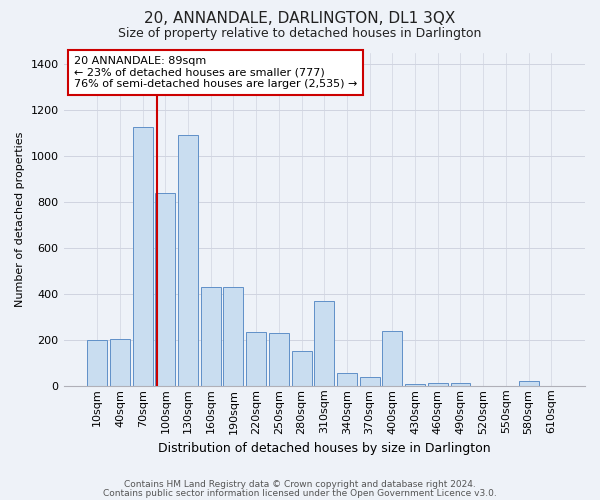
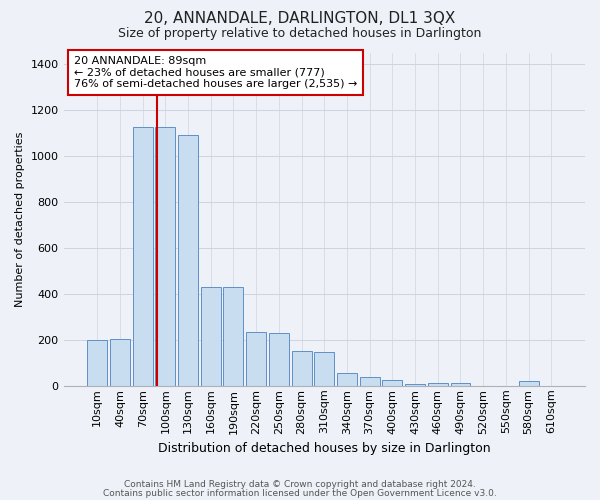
100sqm: 840 -> 1125
310sqm: 370 -> 148
400sqm: 240 -> 27
